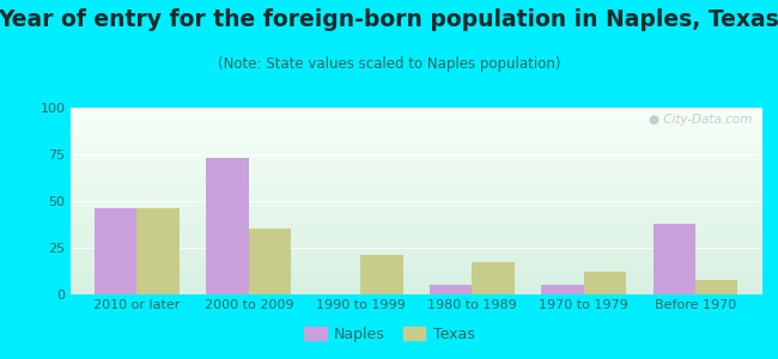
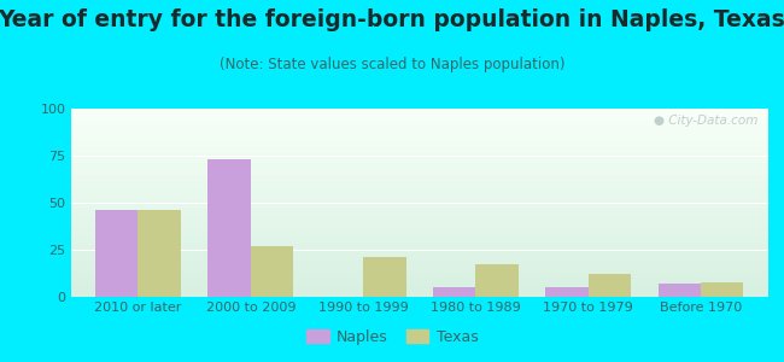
Texas/2000 to 2009: 35 -> 27
Naples/Before 1970: 38 -> 7
